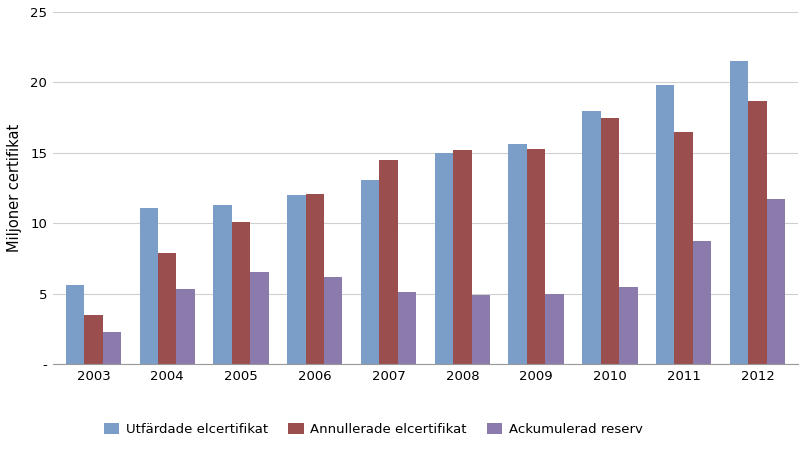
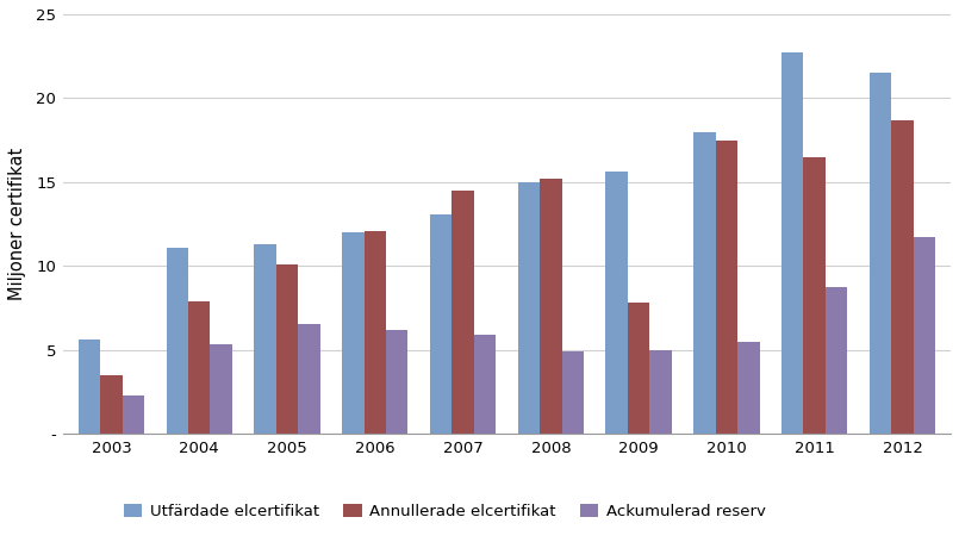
Ackumulerad reserv/2007: 5.1 -> 5.9
Annullerade elcertifikat/2009: 15.3 -> 7.8
Utfärdade elcertifikat/2011: 19.8 -> 22.7
